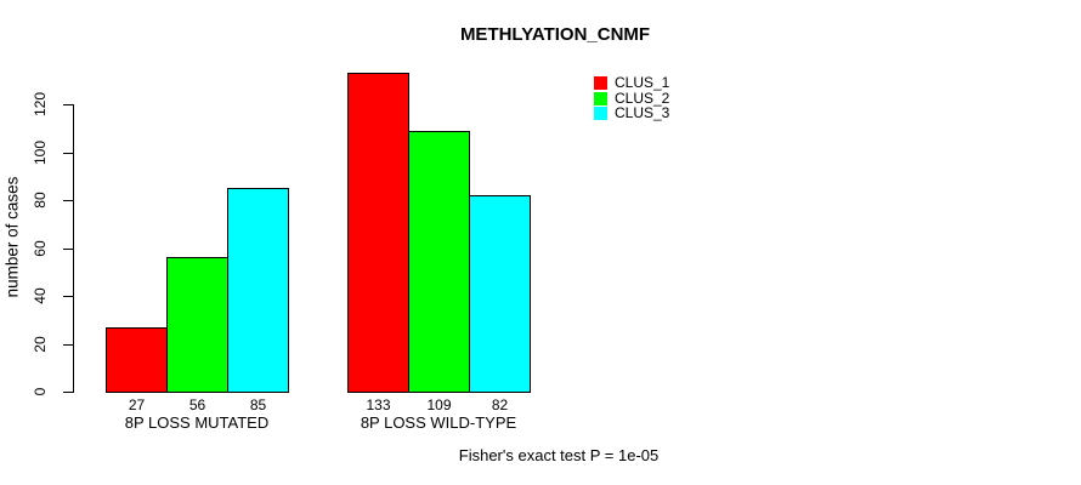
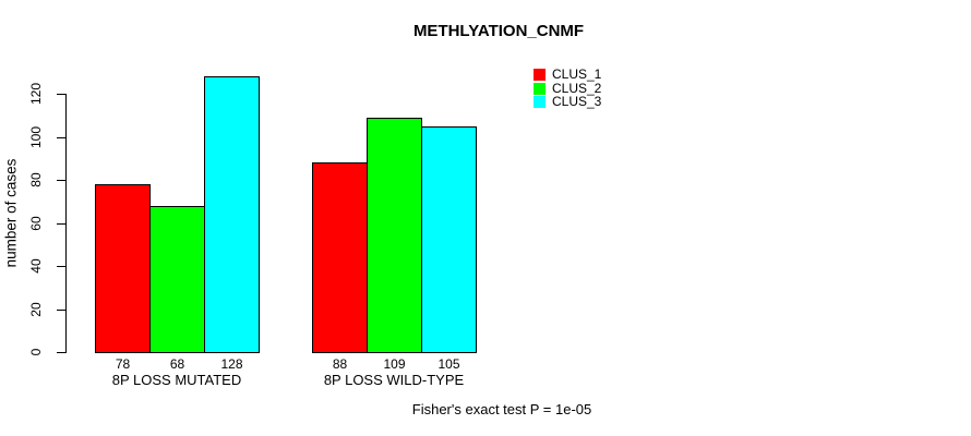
CLUS_1/8P LOSS MUTATED: 27 -> 78
CLUS_2/8P LOSS MUTATED: 56 -> 68
CLUS_3/8P LOSS MUTATED: 85 -> 128
CLUS_1/8P LOSS WILD-TYPE: 133 -> 88
CLUS_3/8P LOSS WILD-TYPE: 82 -> 105
